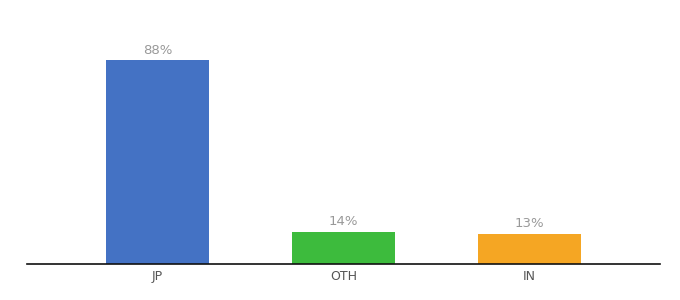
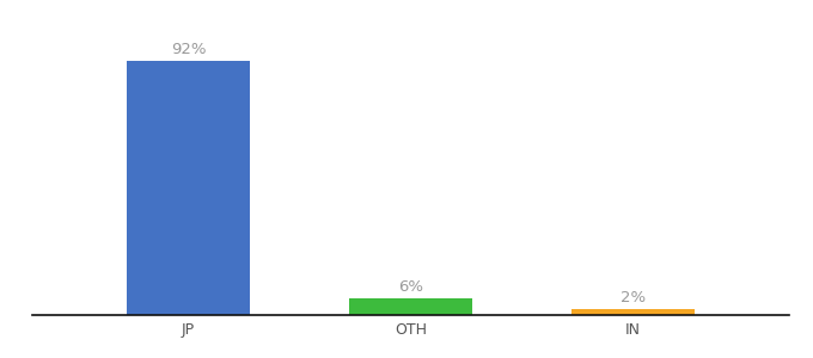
JP: 88% -> 92%
OTH: 14% -> 6%
IN: 13% -> 2%
